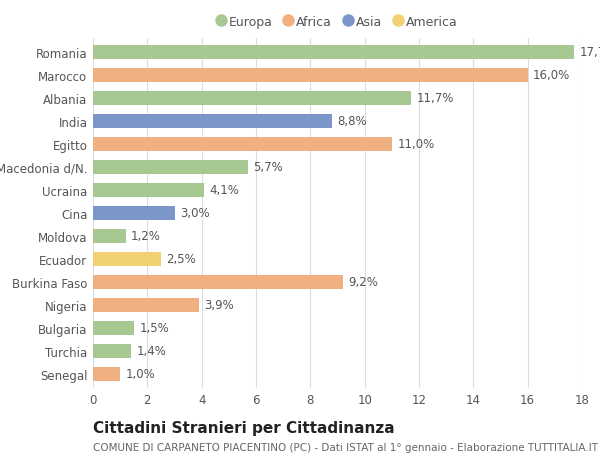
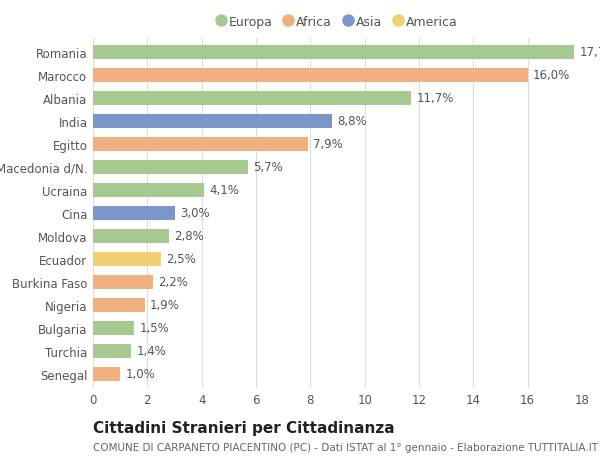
Egitto: 11,0% -> 7,9%
Moldova: 1,2% -> 2,8%
Burkina Faso: 9,2% -> 2,2%
Nigeria: 3,9% -> 1,9%
